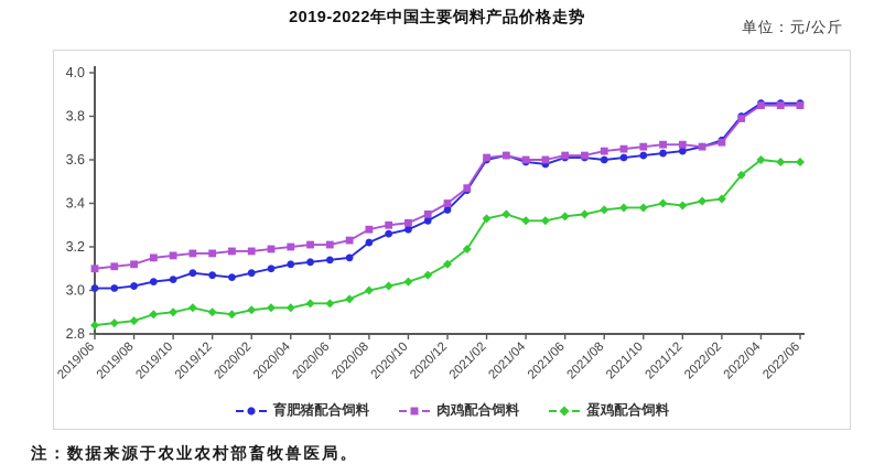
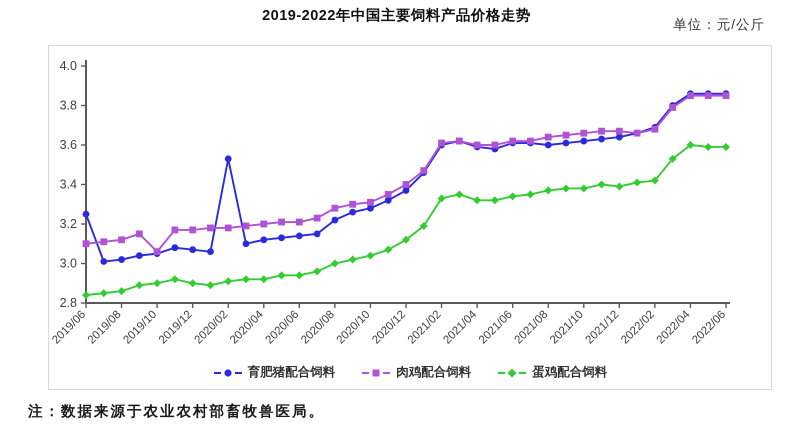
育肥猪配合饲料/2019/06: 3.01 -> 3.25
肉鸡配合饲料/2019/10: 3.16 -> 3.06
育肥猪配合饲料/2020/02: 3.08 -> 3.53
